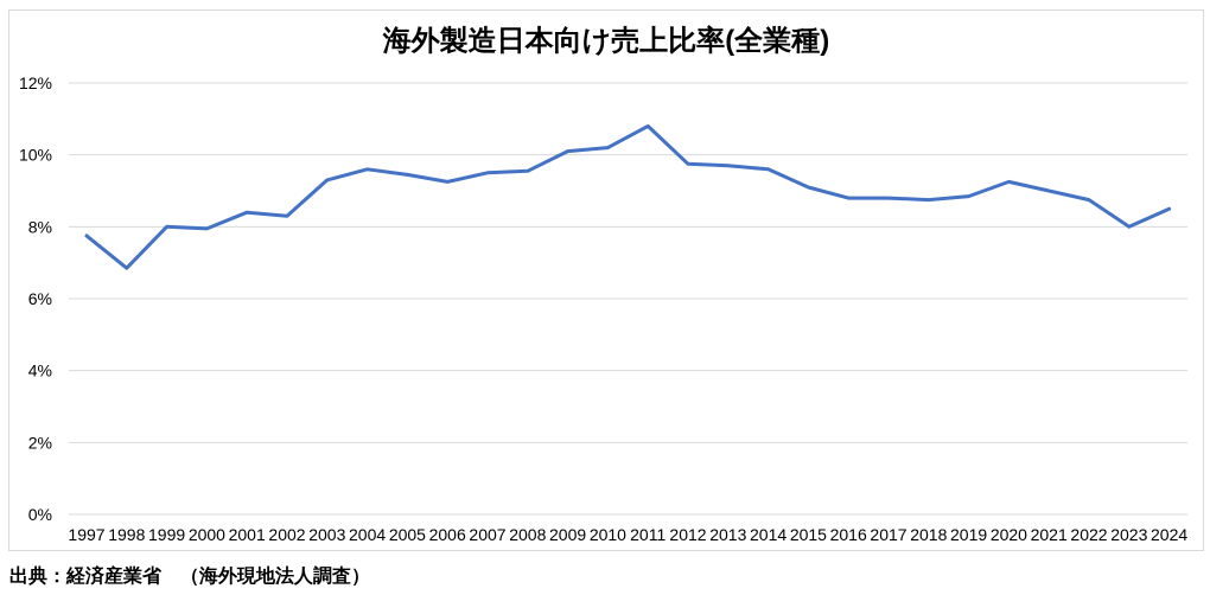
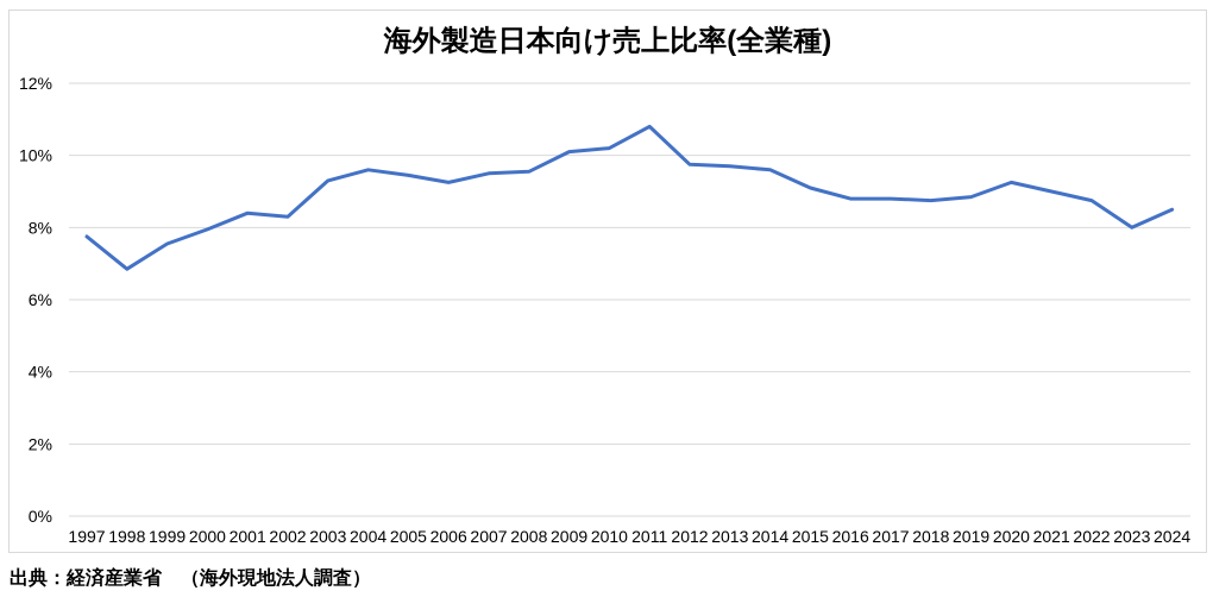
1999: 8.0% -> 7.5%
